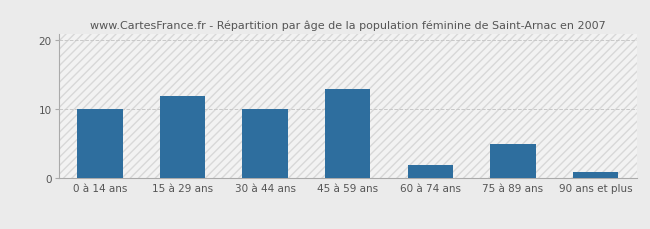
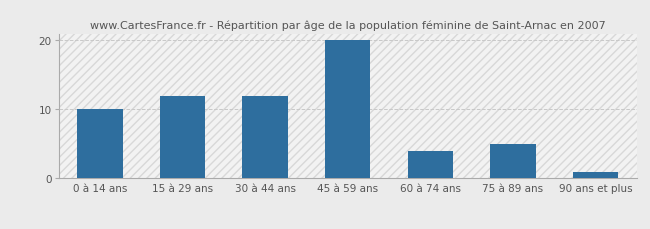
30 à 44 ans: 10 -> 12
45 à 59 ans: 13 -> 20
60 à 74 ans: 2 -> 4
